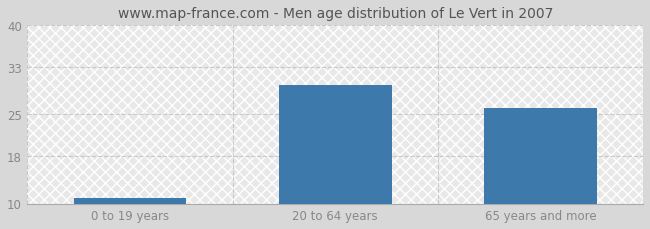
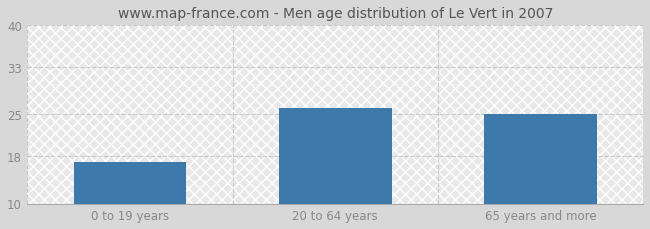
0 to 19 years: 11 -> 17
20 to 64 years: 30 -> 26
65 years and more: 26 -> 25
